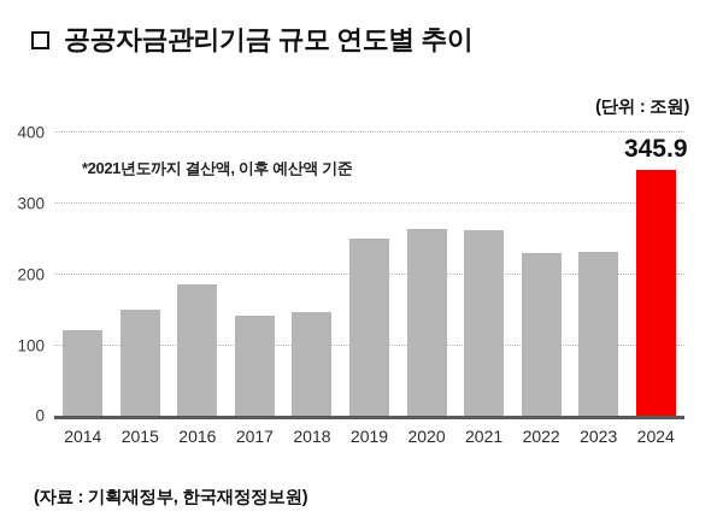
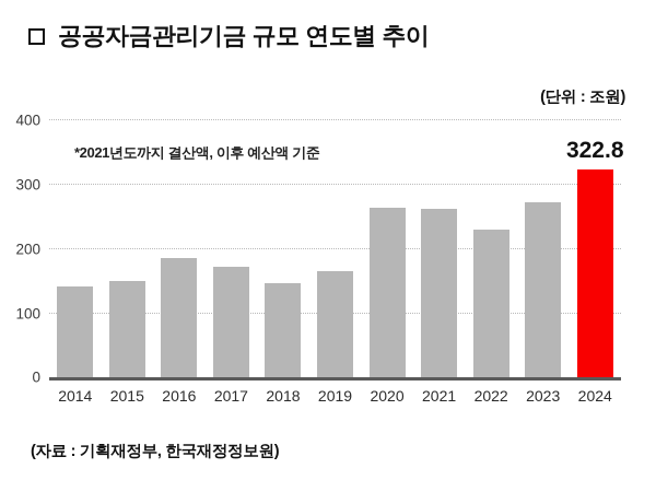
2014: 120 -> 140
2017: 140 -> 170
2019: 250 -> 160
2023: 230 -> 270
2024: 345.9 -> 322.8
